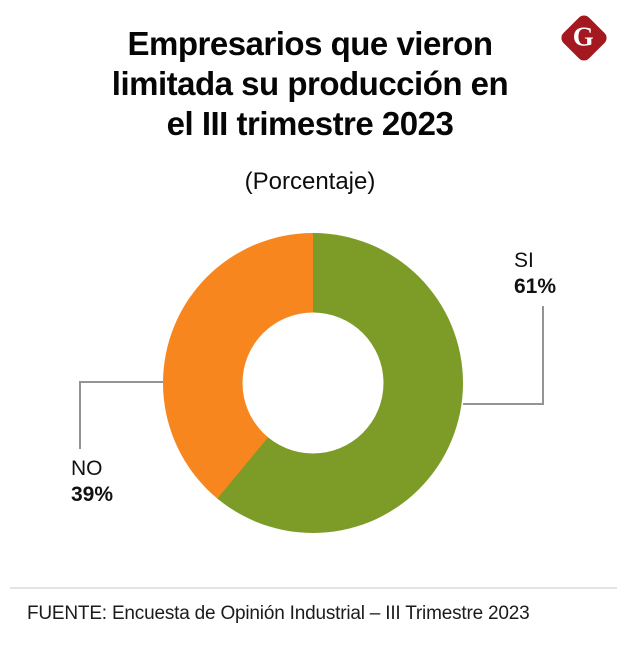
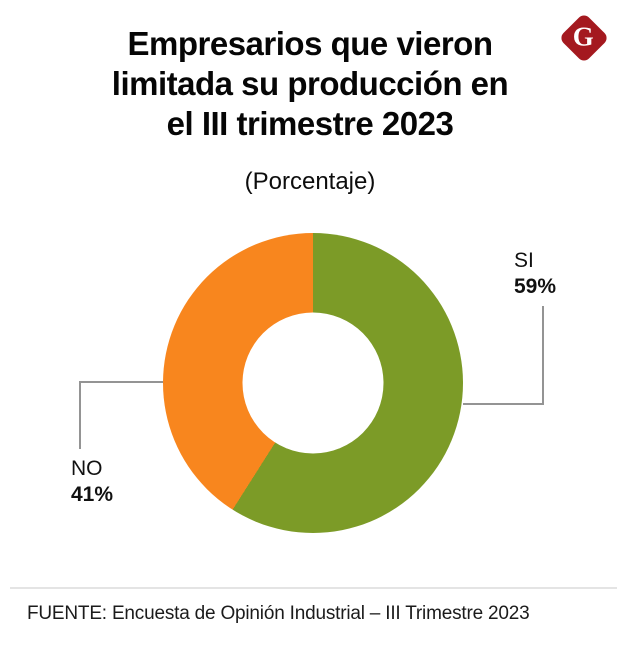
SI: 61% -> 59%
NO: 39% -> 41%
